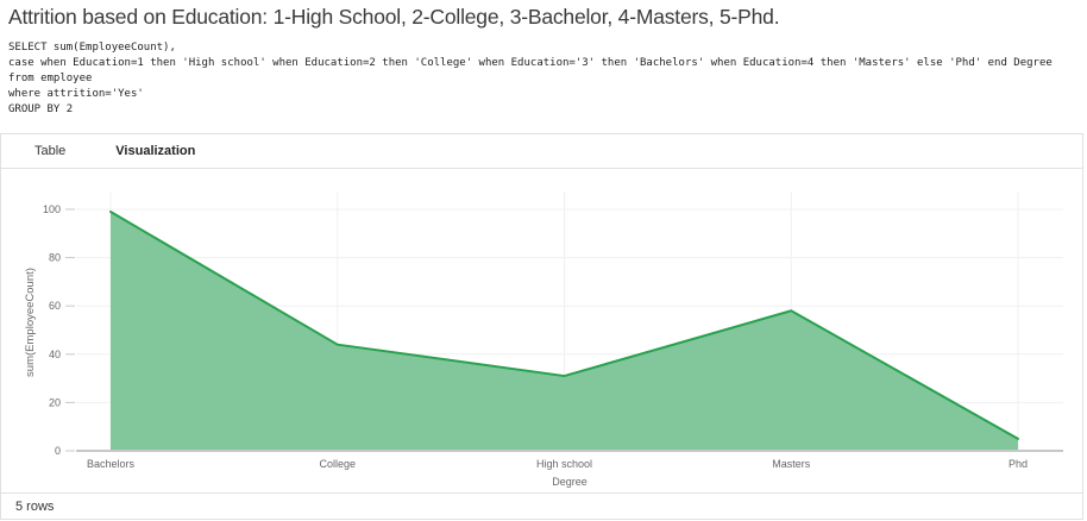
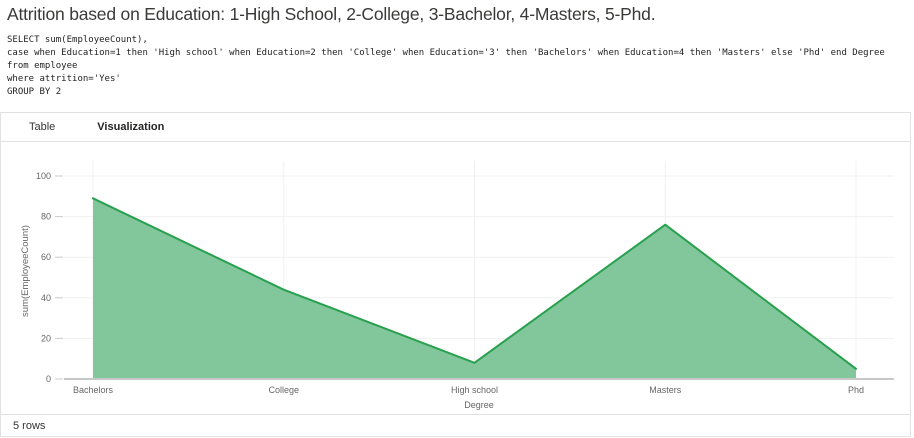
Bachelors: 99 -> 89
High school: 31 -> 8
Masters: 58 -> 76
